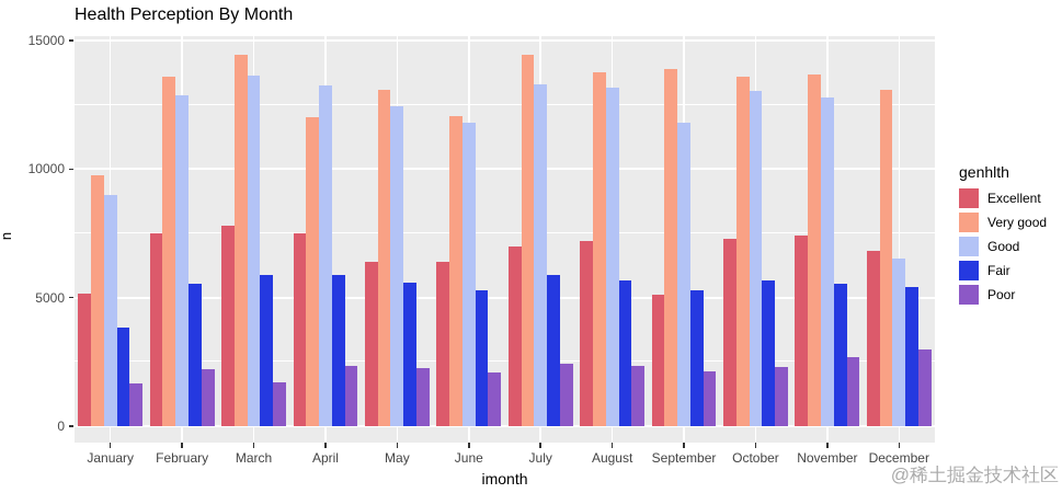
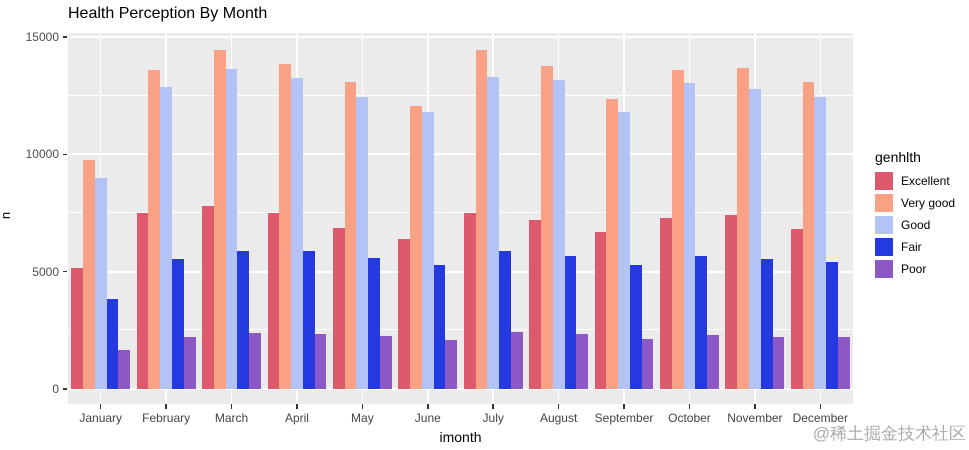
Poor/March: 1700 -> 2400
Very good/April: 12000 -> 13800
Excellent/May: 6400 -> 6800
Excellent/July: 7000 -> 7500
Excellent/September: 5100 -> 6700
Very good/September: 13900 -> 12400
Poor/November: 2700 -> 2200
Good/December: 6500 -> 12400
Poor/December: 3000 -> 2200
